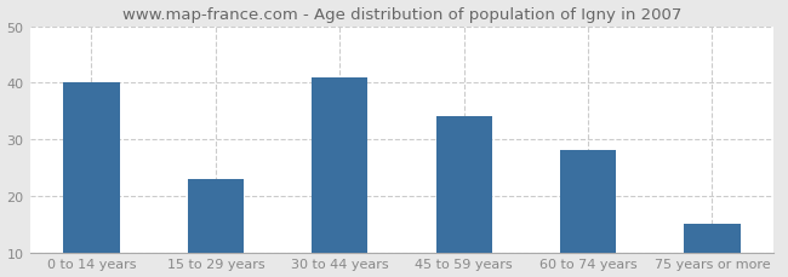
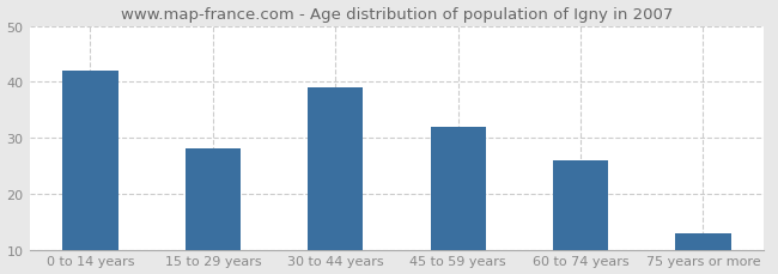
0 to 14 years: 40 -> 42
15 to 29 years: 23 -> 28
30 to 44 years: 41 -> 39
45 to 59 years: 34 -> 32
60 to 74 years: 28 -> 26
75 years or more: 15 -> 13
